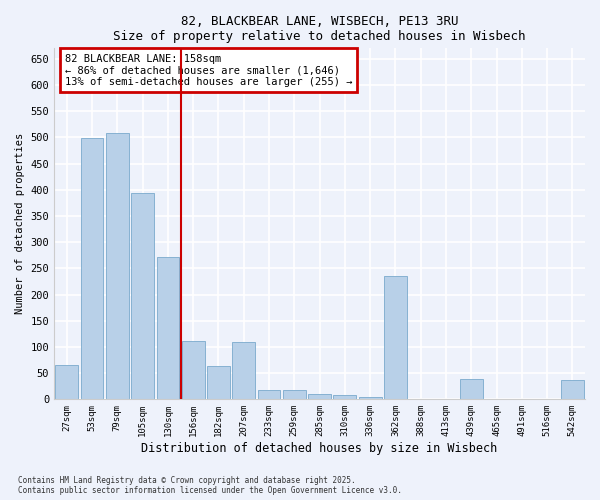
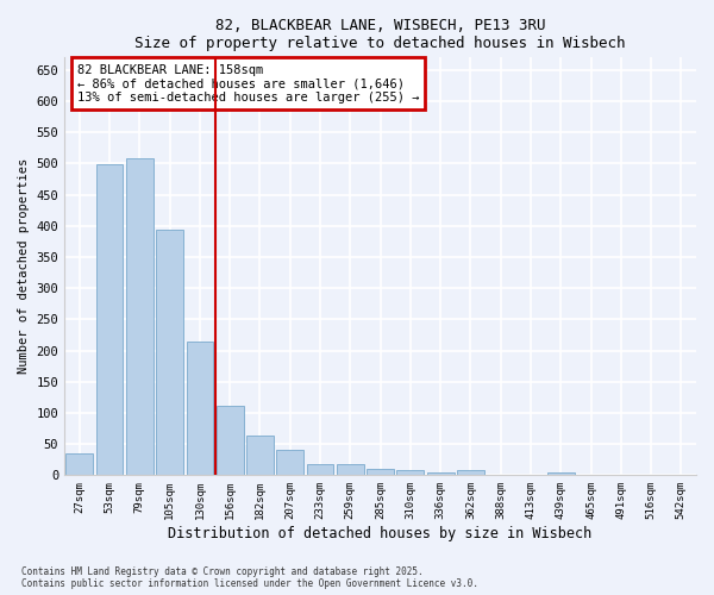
27sqm: 66 -> 35
130sqm: 272 -> 215
207sqm: 110 -> 40
362sqm: 236 -> 8
439sqm: 38 -> 5
542sqm: 36 -> 1
